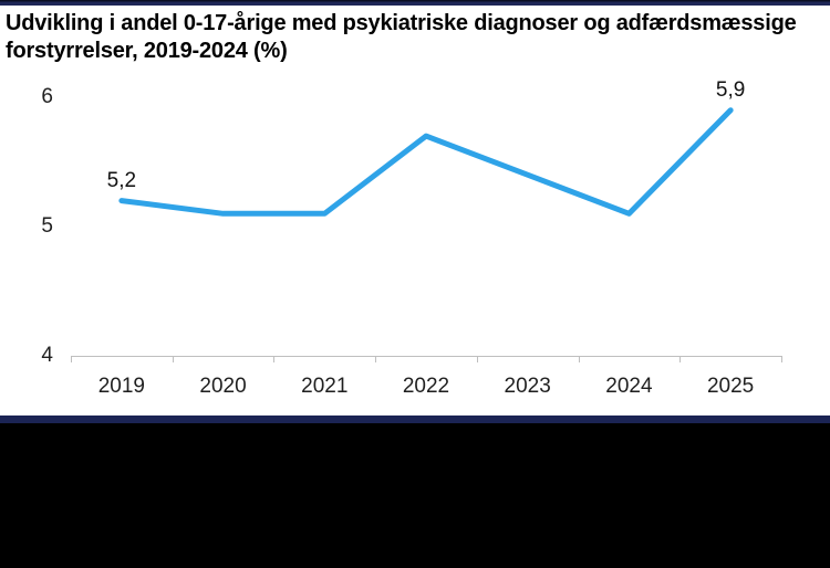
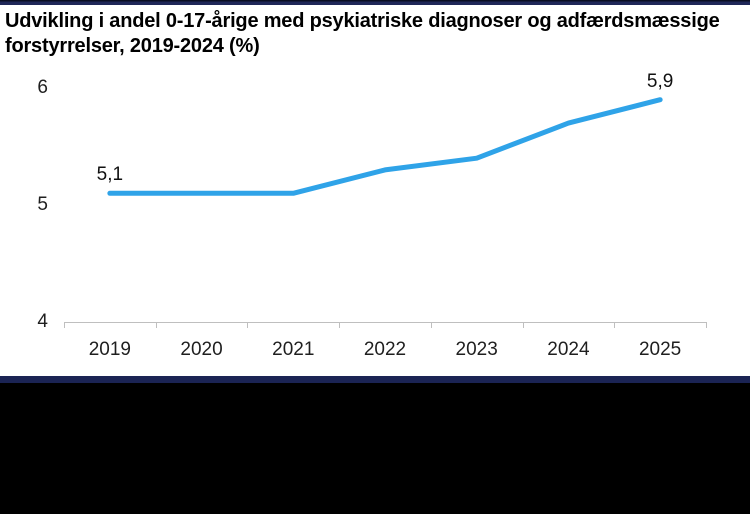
2019: 5,2 -> 5,1
2022: 5.7 -> 5.3
2024: 5.1 -> 5.7
